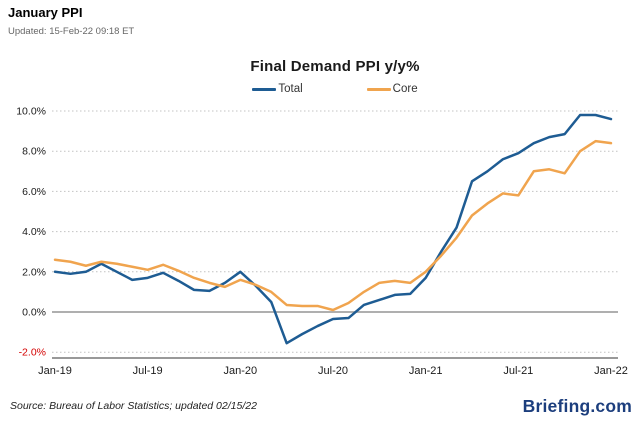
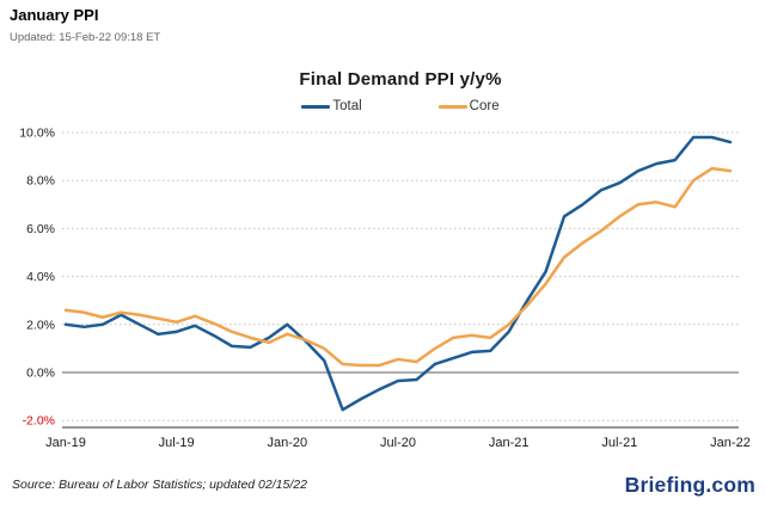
Core/Jul-20: 0.1% -> 0.6%
Core/Jul-21: 5.8% -> 6.5%
